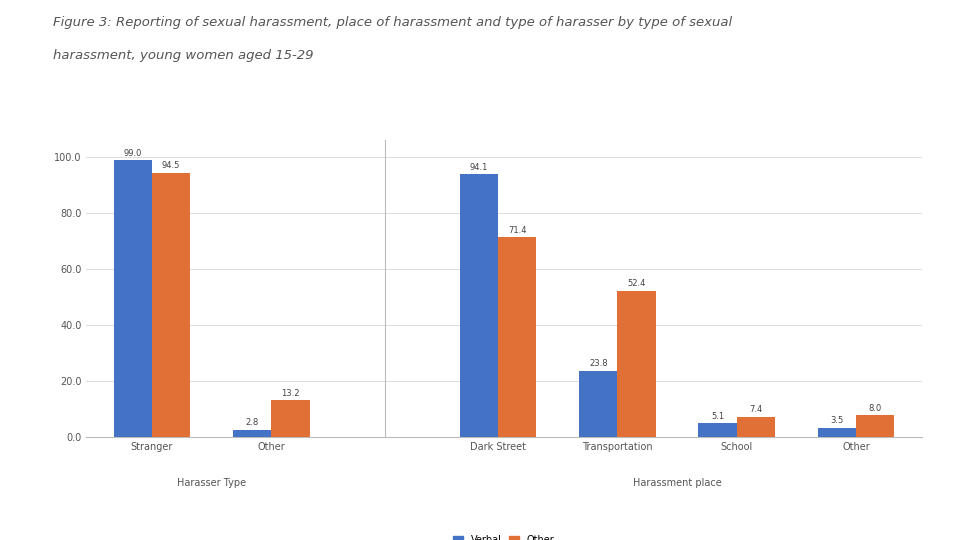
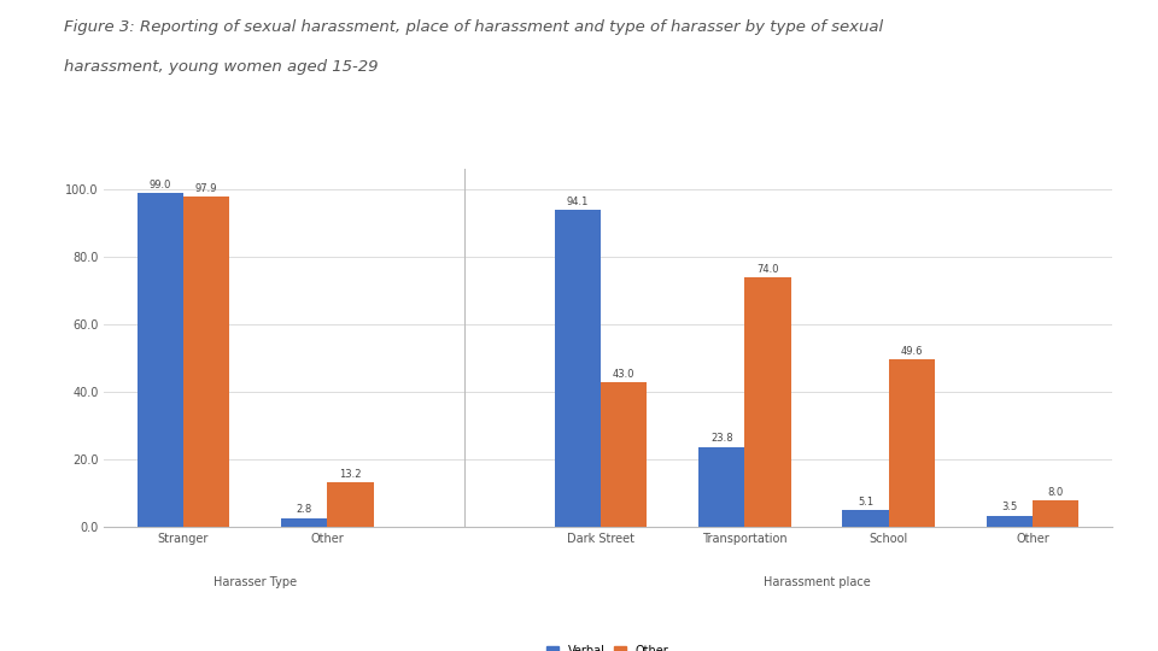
Other/Stranger: 94.5 -> 97.9
Other/Dark Street: 71.4 -> 43.0
Other/Transportation: 52.4 -> 74.0
Other/School: 7.4 -> 49.6
